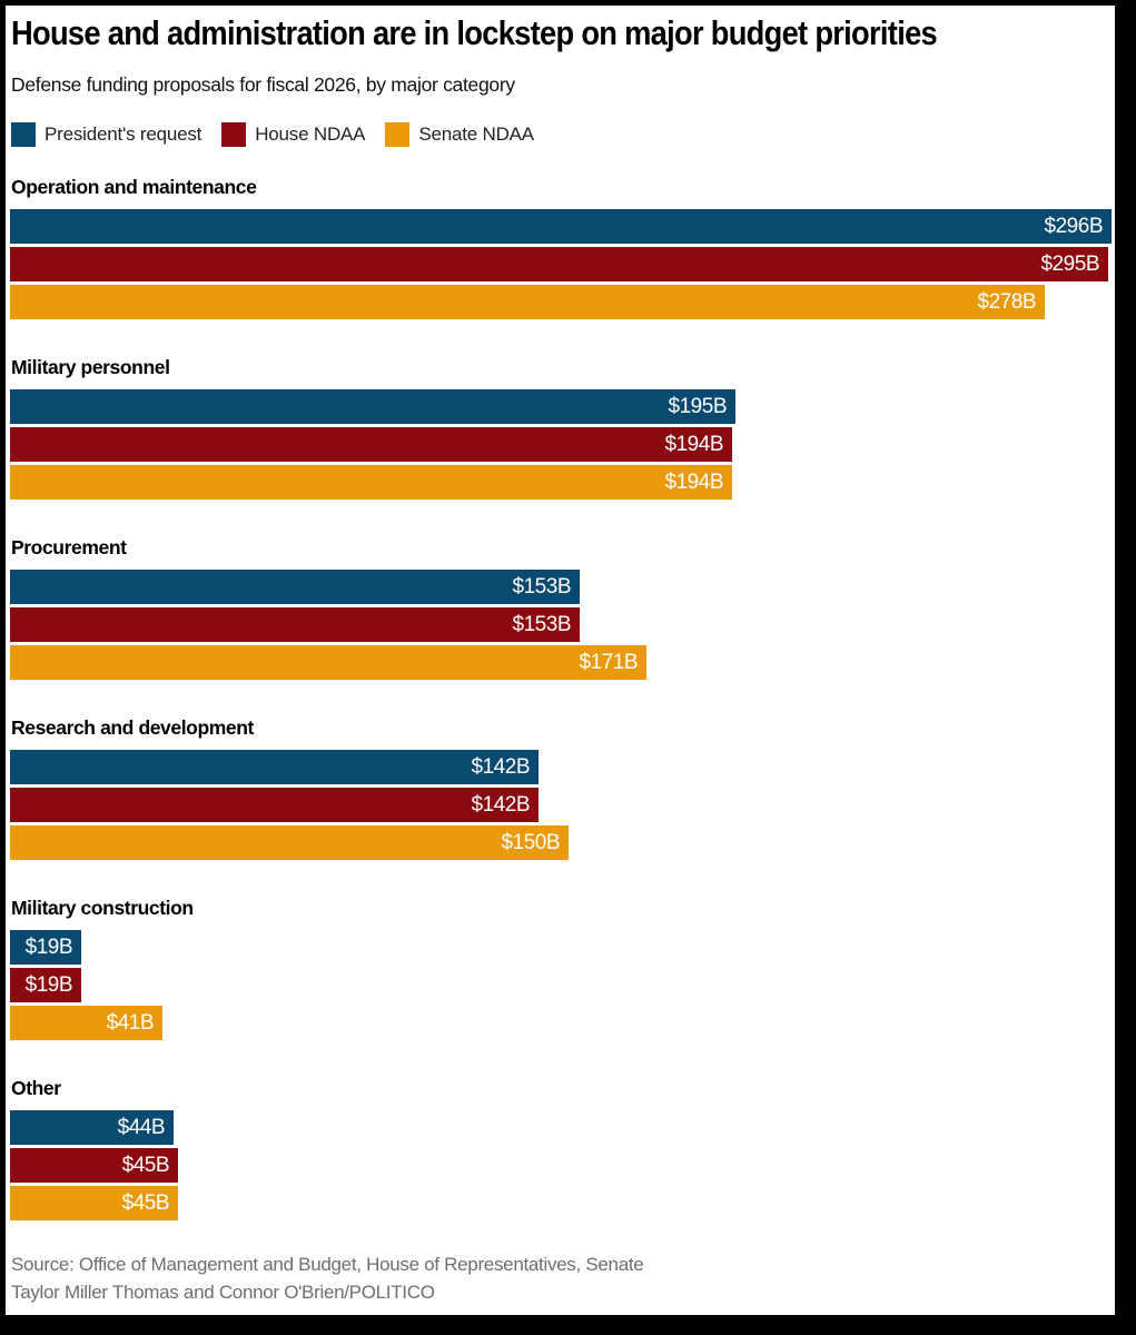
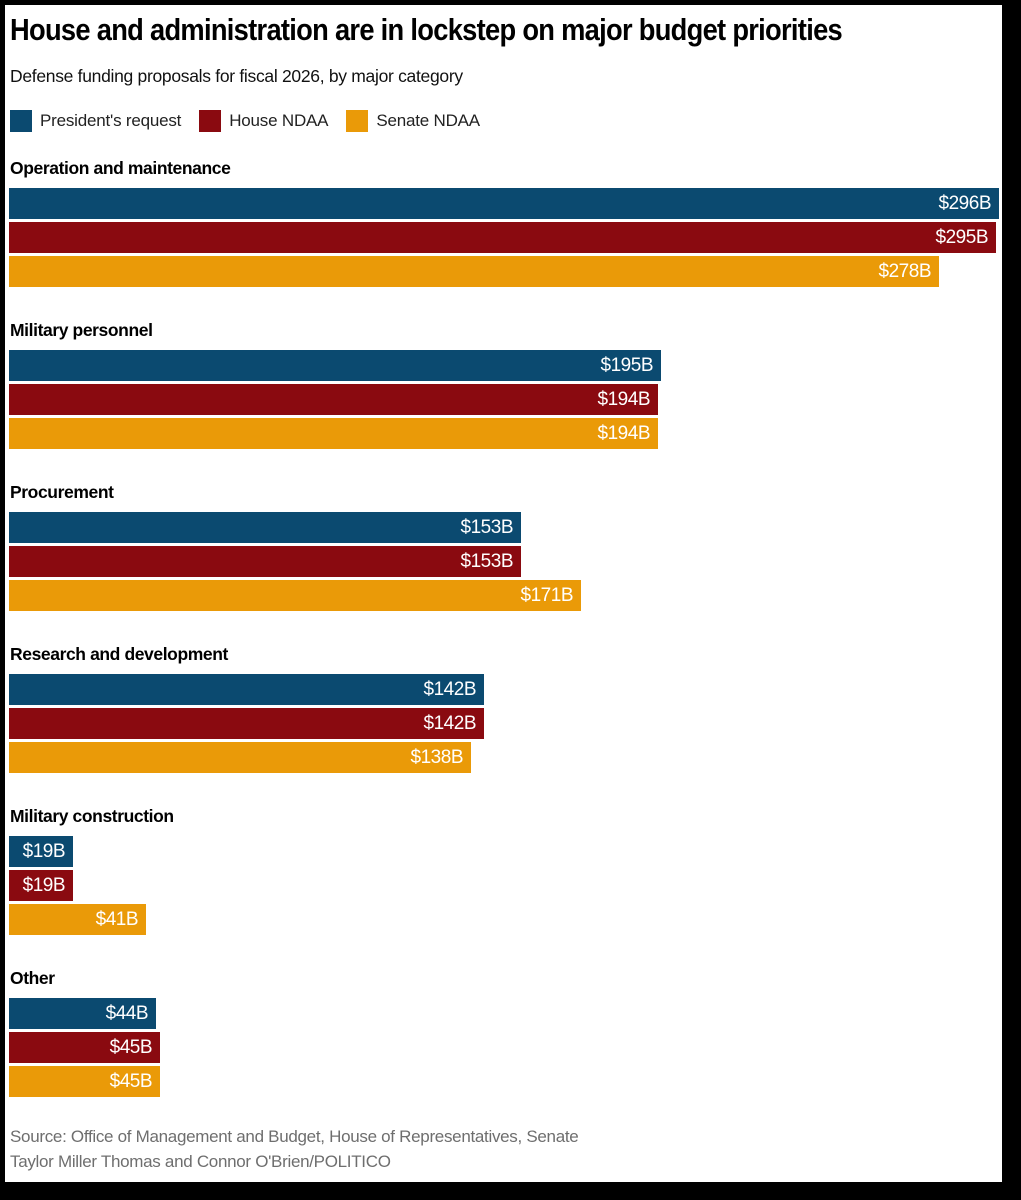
Senate NDAA/Research and development: $150B -> $138B
